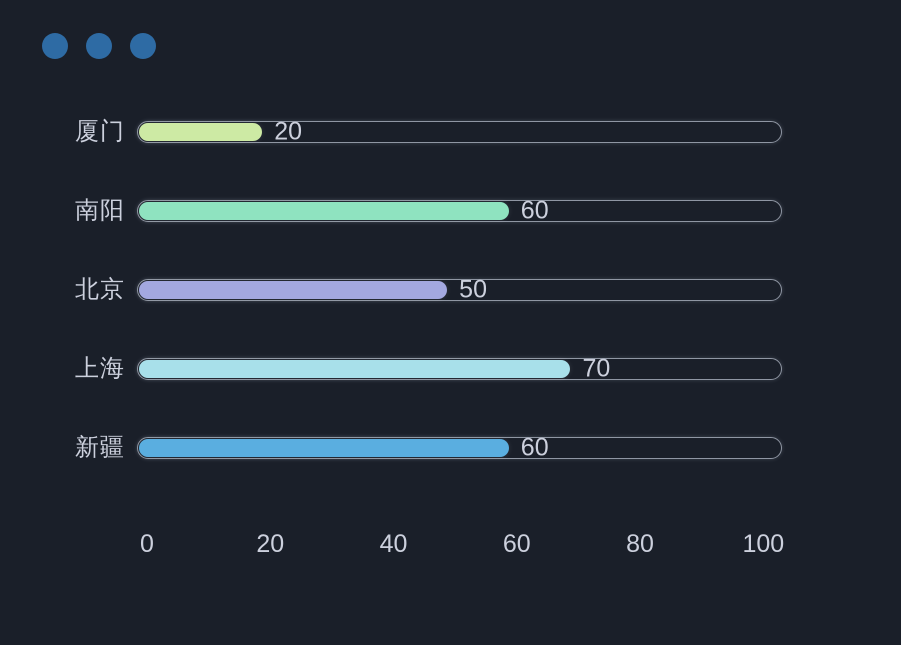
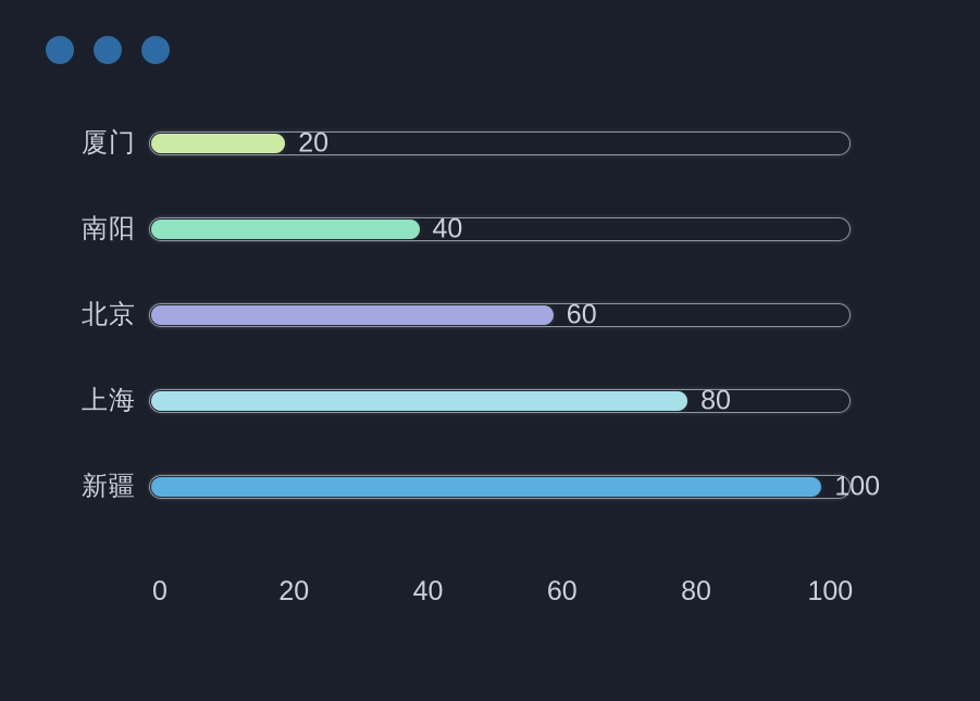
南阳: 60 -> 40
北京: 50 -> 60
上海: 70 -> 80
新疆: 60 -> 100
